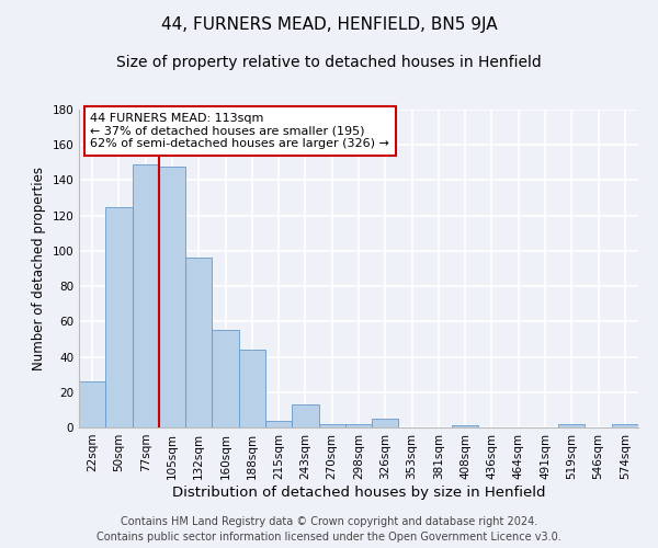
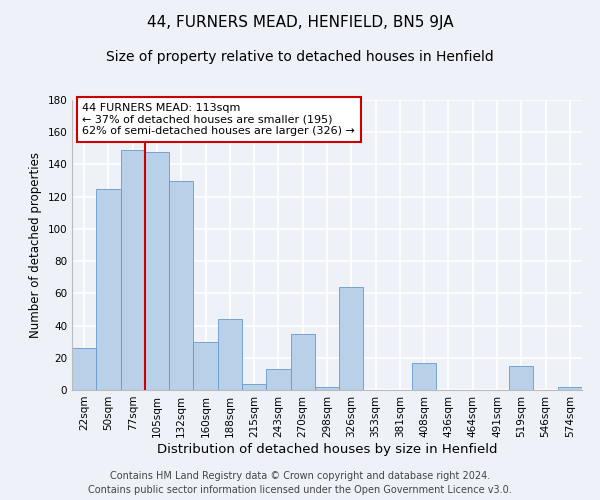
132sqm: 96 -> 130
160sqm: 55 -> 30
270sqm: 2 -> 35
326sqm: 5 -> 64
408sqm: 1 -> 17
519sqm: 2 -> 15
